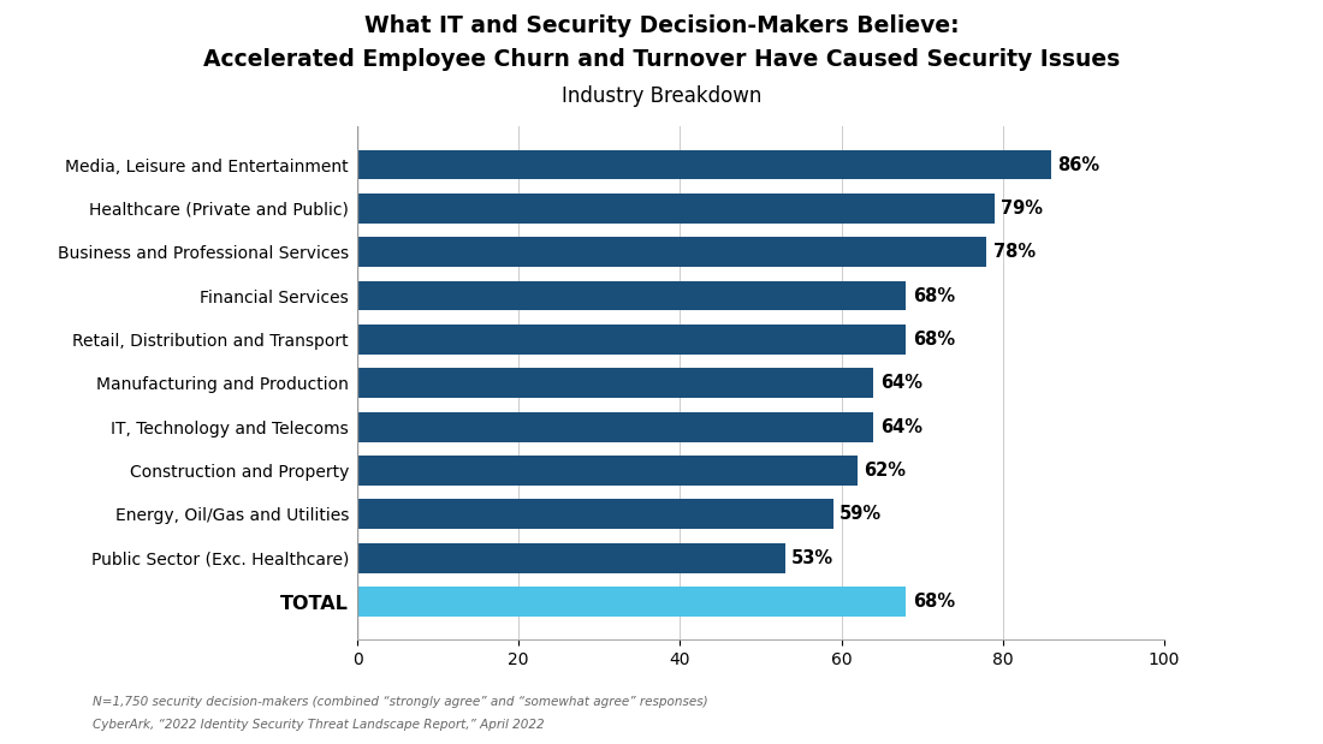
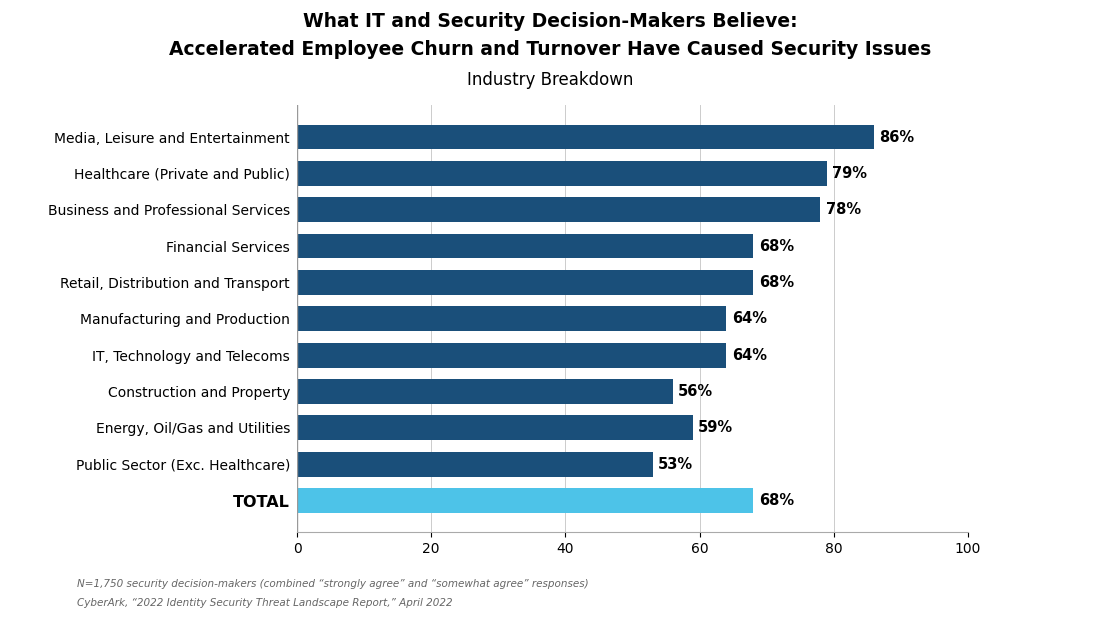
Construction and Property: 62% -> 56%
